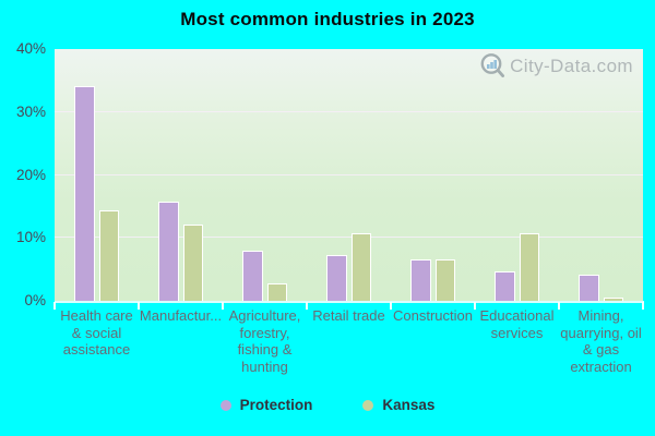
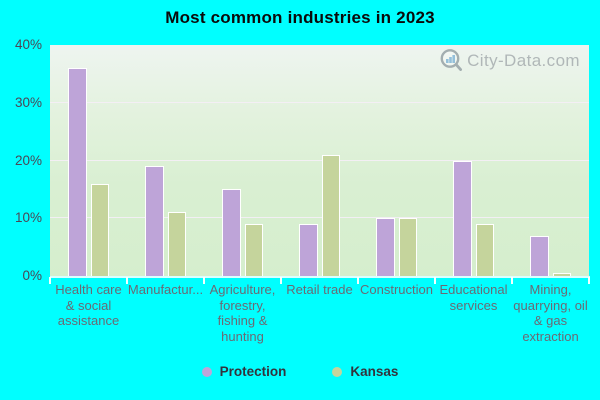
Protection/Health care & social assistance: 34% -> 36%
Kansas/Health care & social assistance: 14% -> 16%
Protection/Manufactur...: 16% -> 19%
Kansas/Manufactur...: 12% -> 11%
Protection/Agriculture, forestry, fishing & hunting: 8% -> 15%
Kansas/Agriculture, forestry, fishing & hunting: 3% -> 9%
Protection/Retail trade: 7% -> 9%
Kansas/Retail trade: 11% -> 21%
Protection/Construction: 6% -> 10%
Kansas/Construction: 7% -> 10%
Protection/Educational services: 5% -> 20%
Kansas/Educational services: 11% -> 9%
Protection/Mining, quarrying, oil & gas extraction: 4% -> 7%
